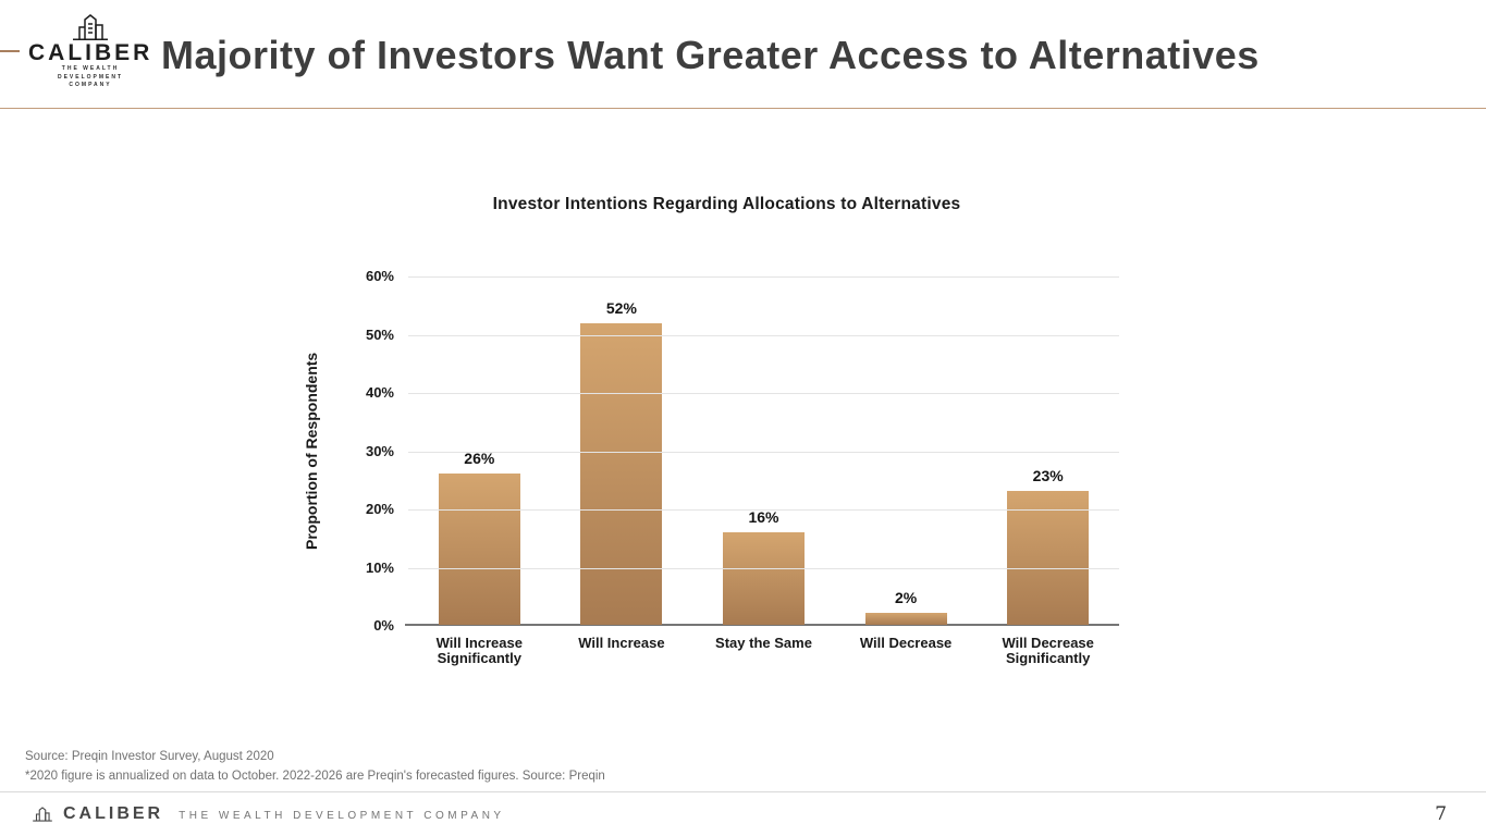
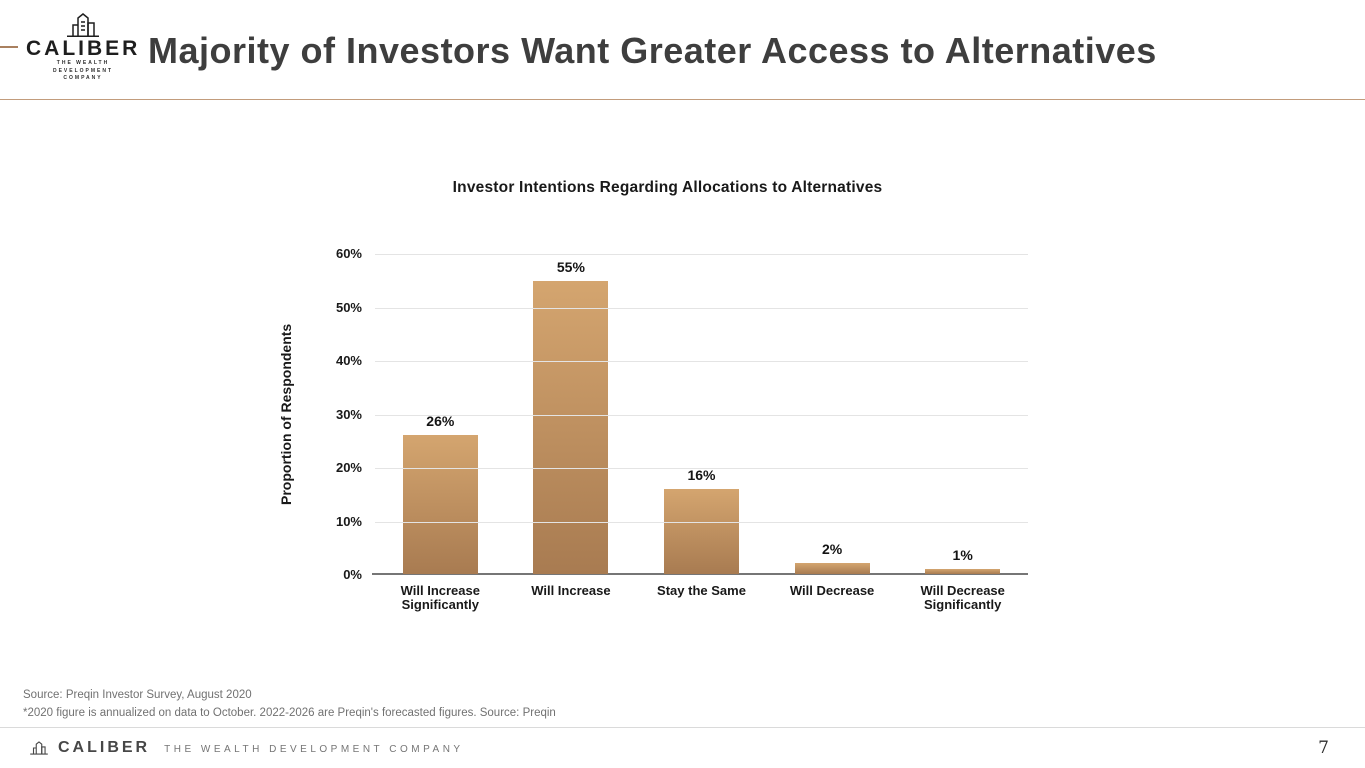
Will Increase: 52% -> 55%
Will Decrease Significantly: 23% -> 1%
